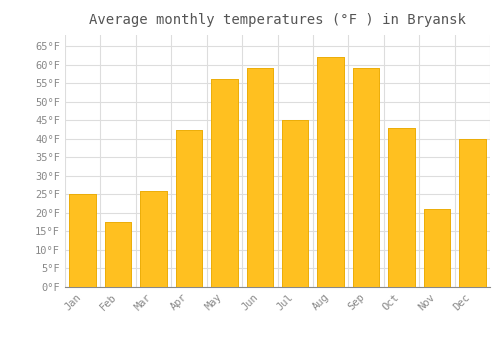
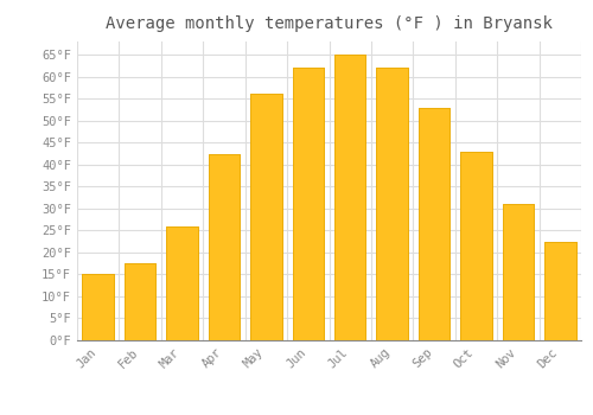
Jan: 25.0°F -> 15.0°F
Jun: 59.0°F -> 62.0°F
Jul: 45.0°F -> 65.0°F
Sep: 59.0°F -> 53.0°F
Nov: 21.0°F -> 31.0°F
Dec: 40.0°F -> 22.5°F
